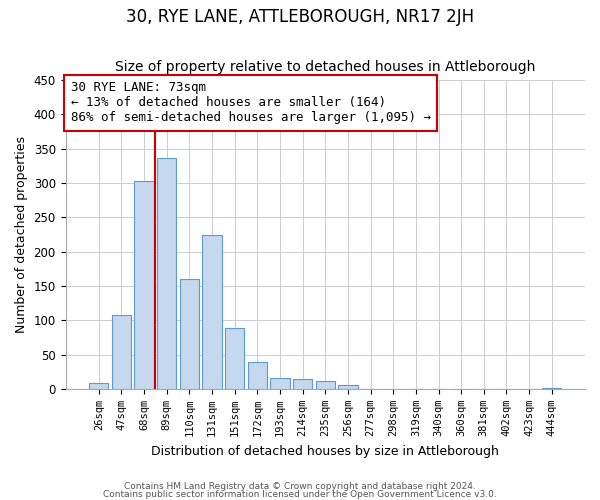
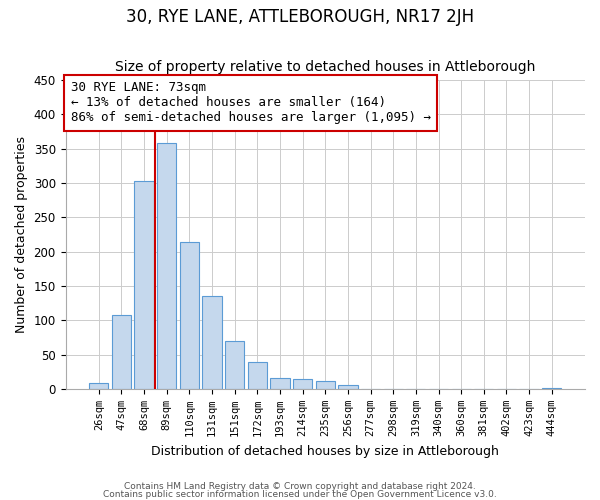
89sqm: 336 -> 358
110sqm: 160 -> 214
131sqm: 224 -> 136
151sqm: 88 -> 70
